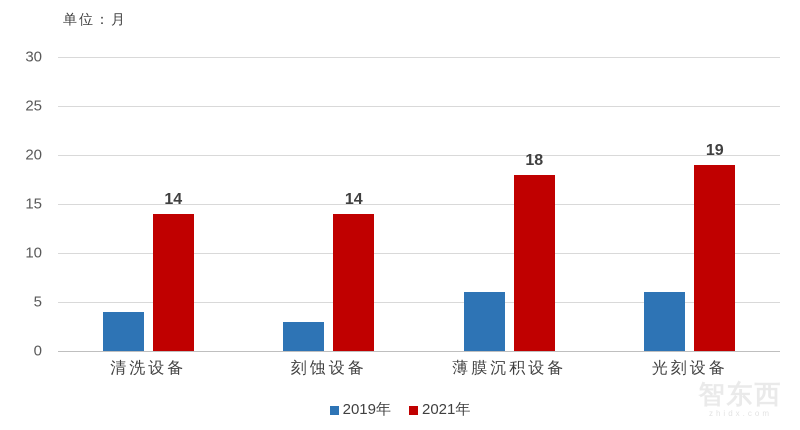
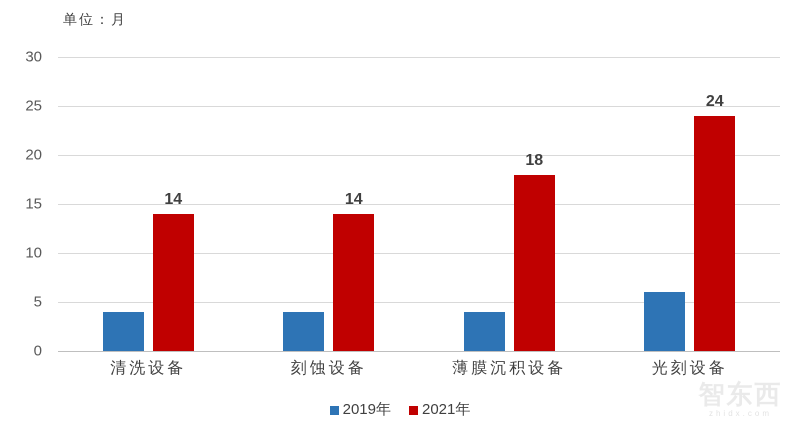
2019年/刻蚀设备: 3 -> 4
2019年/薄膜沉积设备: 6 -> 4
2021年/光刻设备: 19 -> 24
